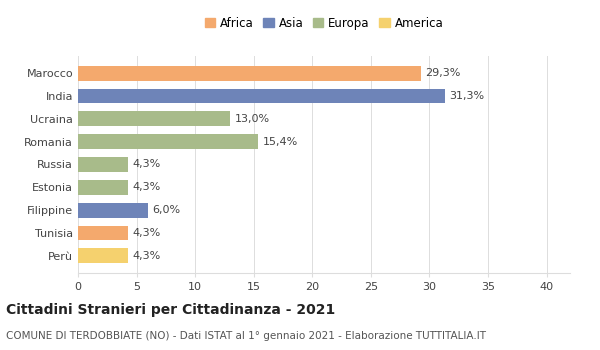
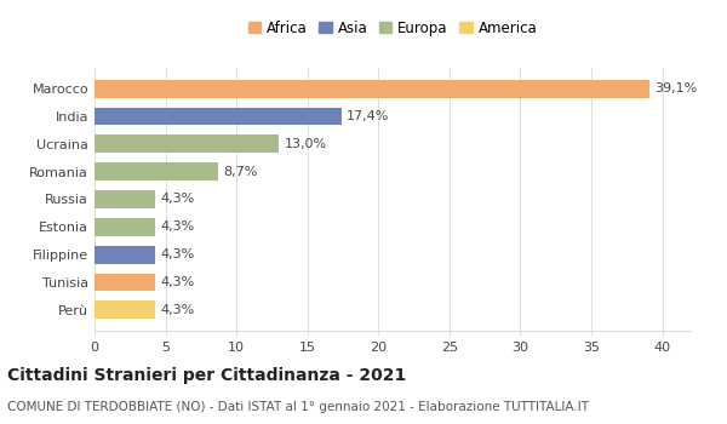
Marocco: 29,3% -> 39,1%
India: 31,3% -> 17,4%
Romania: 15,4% -> 8,7%
Filippine: 6,0% -> 4,3%
